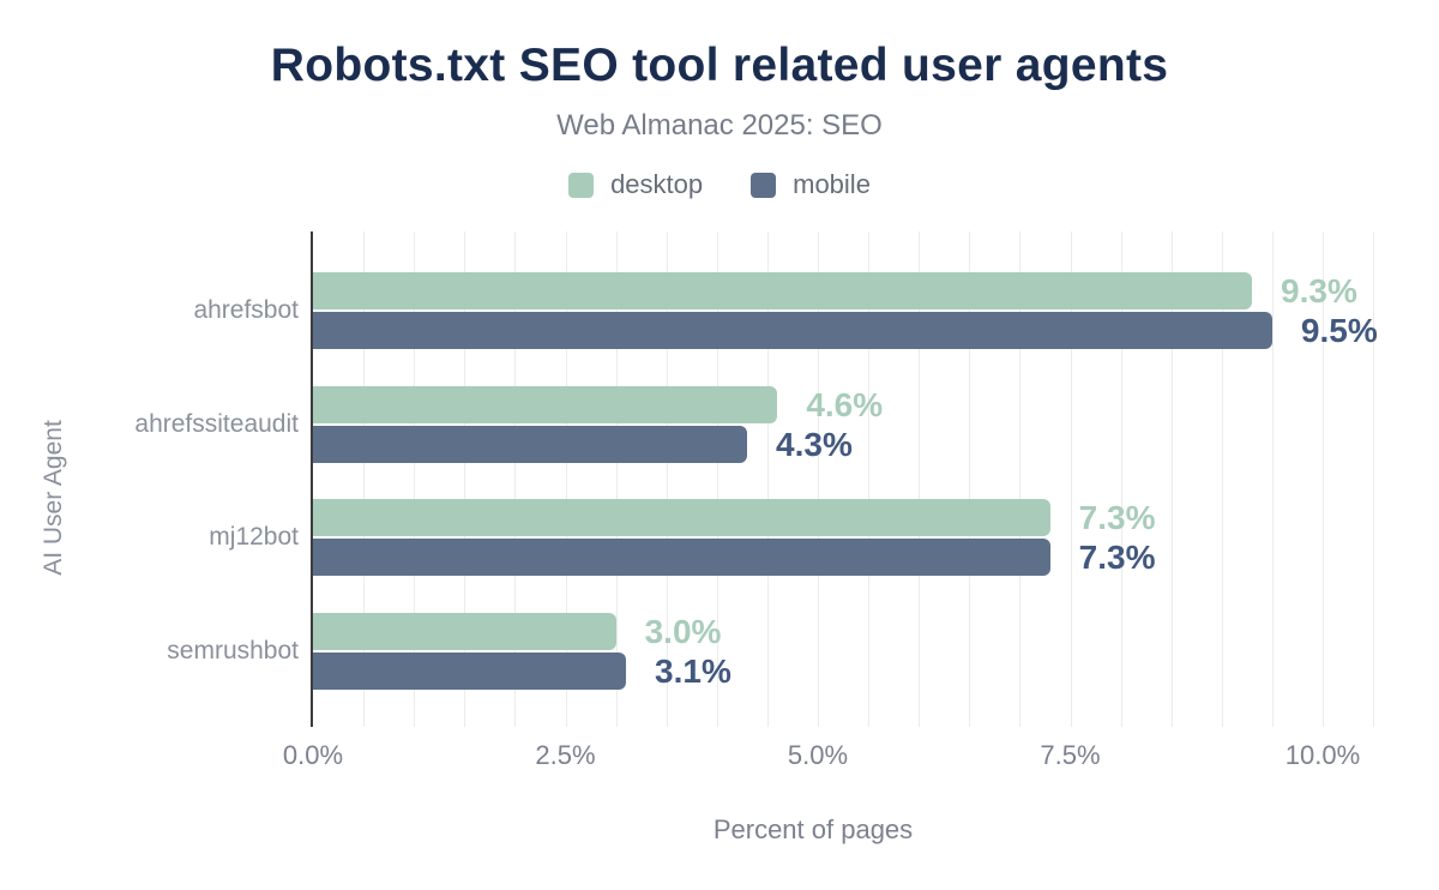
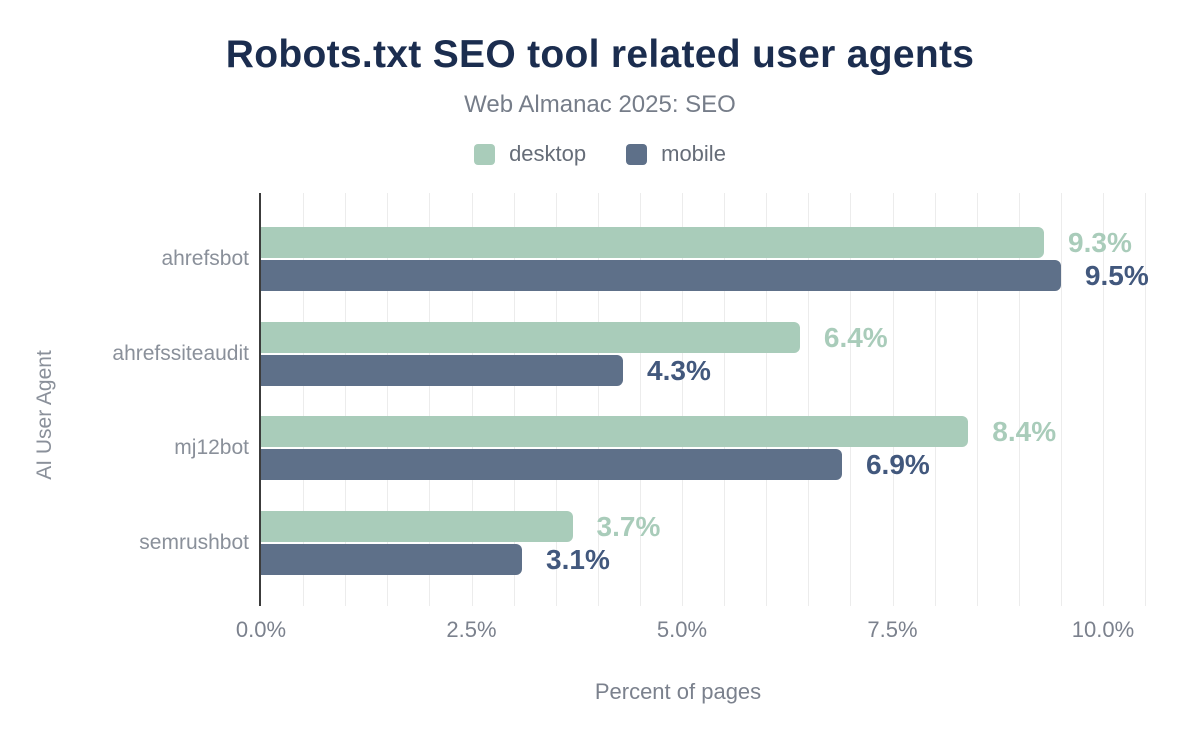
desktop/ahrefssiteaudit: 4.6% -> 6.4%
desktop/mj12bot: 7.3% -> 8.4%
mobile/mj12bot: 7.3% -> 6.9%
desktop/semrushbot: 3.0% -> 3.7%
